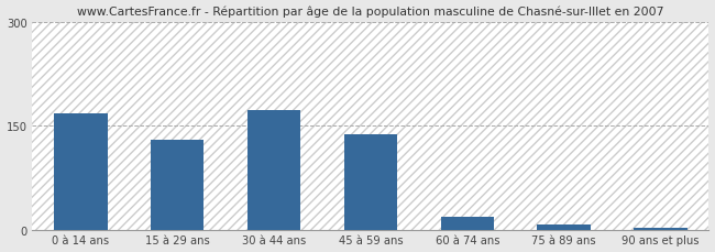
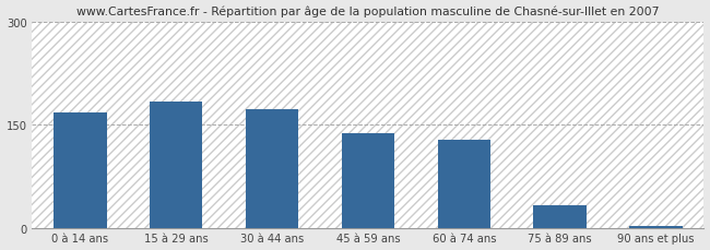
15 à 29 ans: 130 -> 184
60 à 74 ans: 19 -> 128
75 à 89 ans: 8 -> 32
